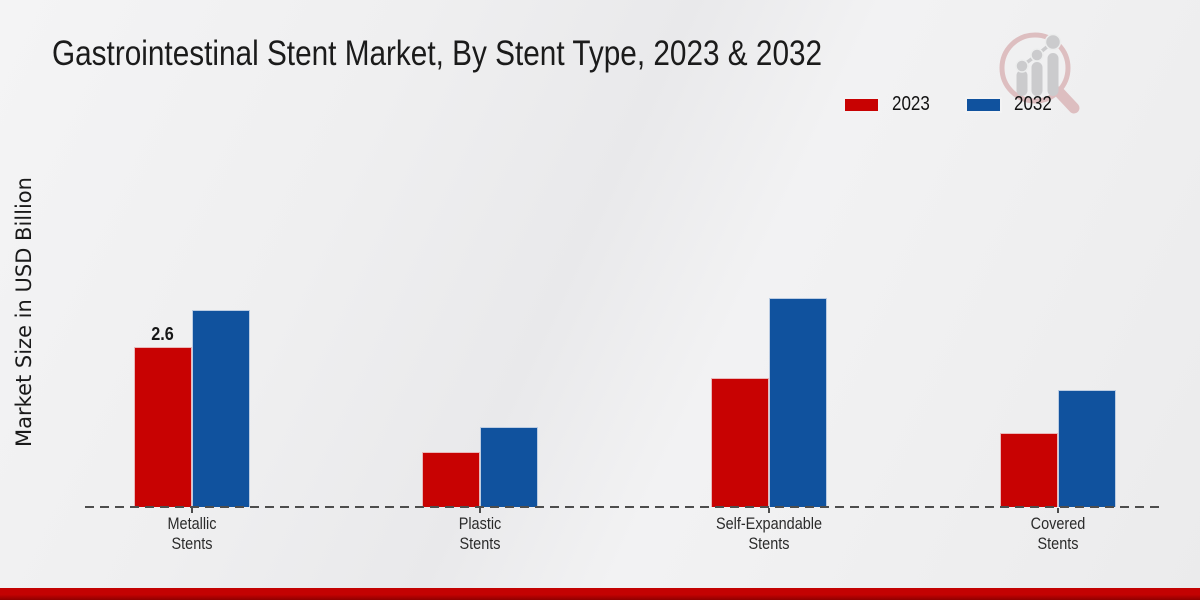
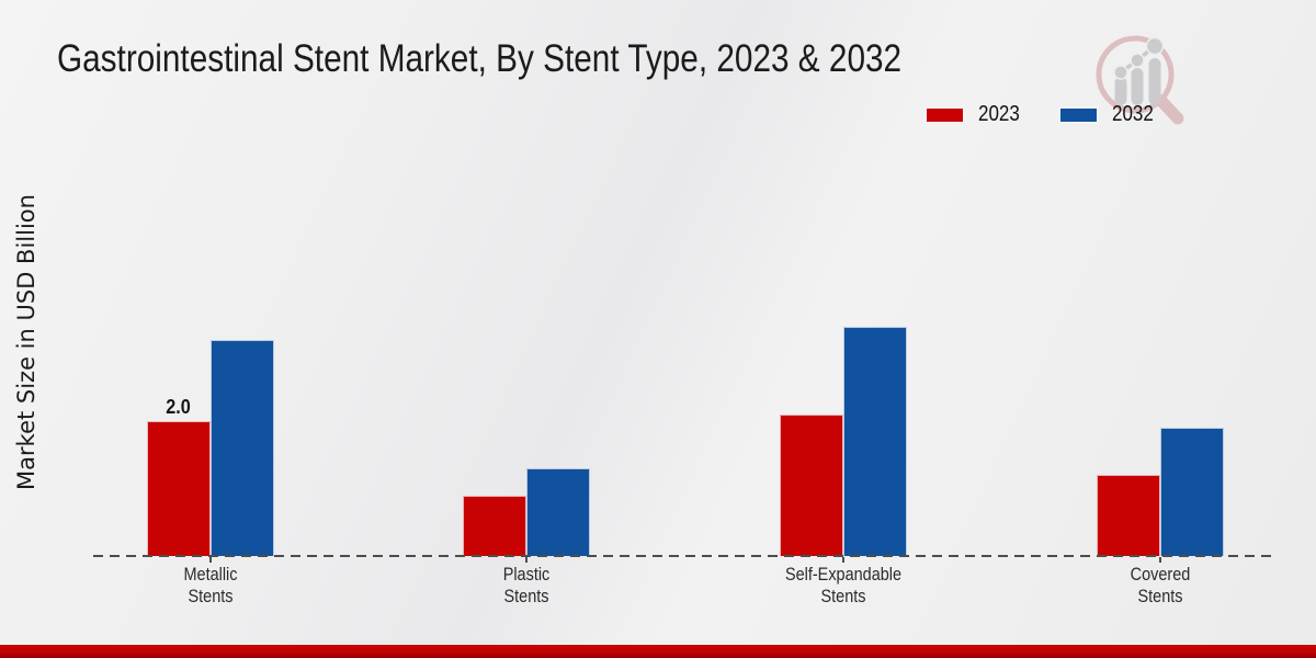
2023/Metallic Stents: 2.6 -> 2.0
